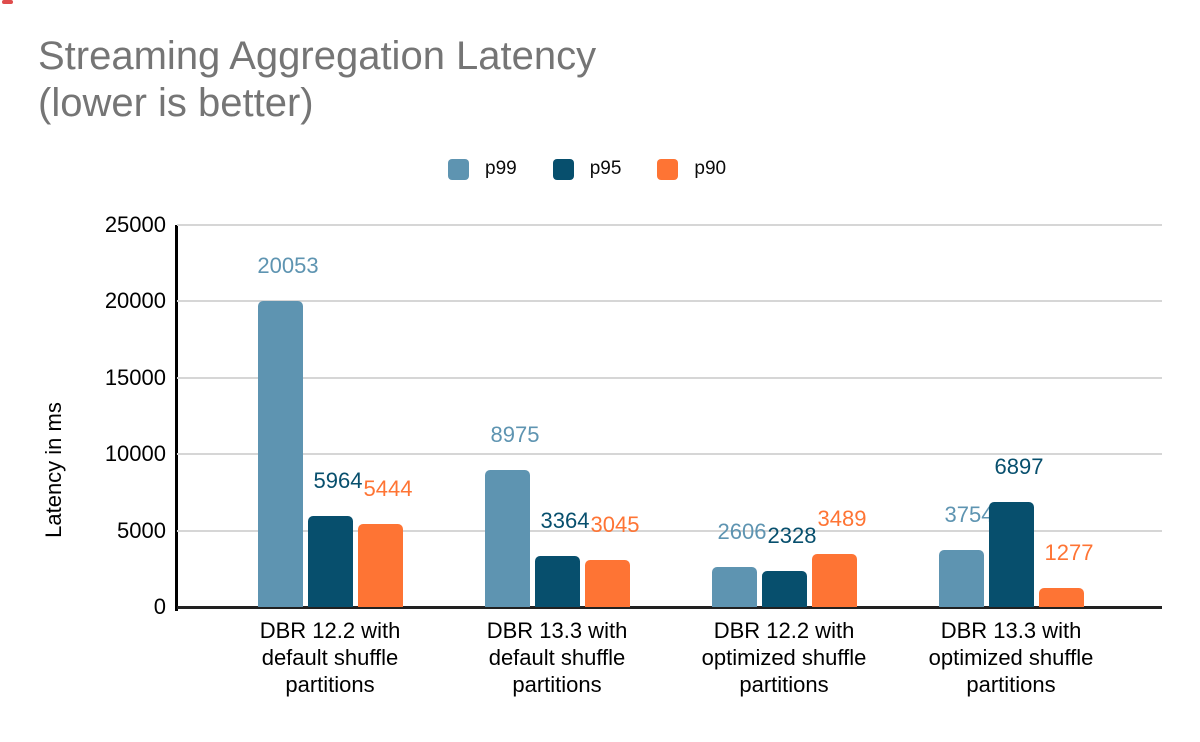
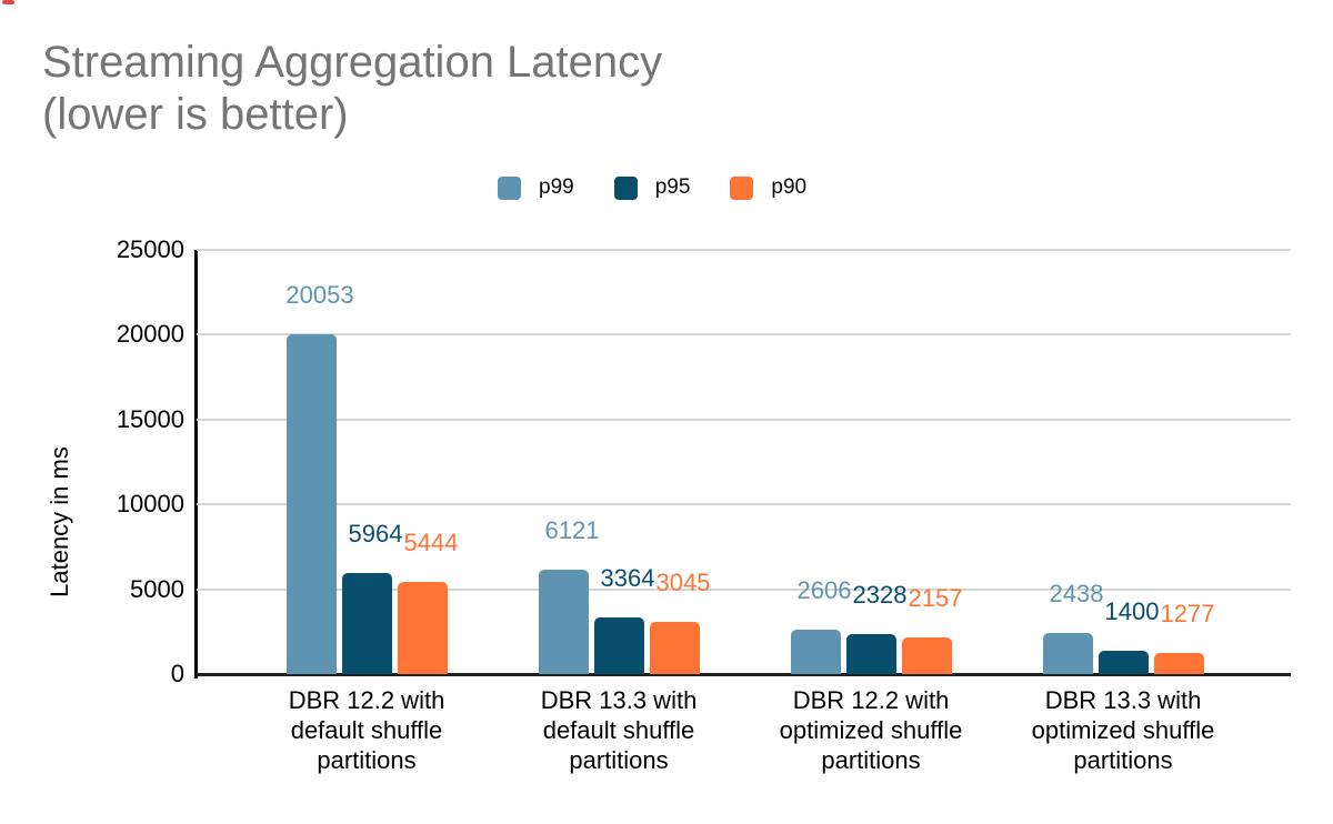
p99/DBR 13.3 with default shuffle partitions: 8975 -> 6121
p90/DBR 12.2 with optimized shuffle partitions: 3489 -> 2157
p99/DBR 13.3 with optimized shuffle partitions: 3754 -> 2438
p95/DBR 13.3 with optimized shuffle partitions: 6897 -> 1400
